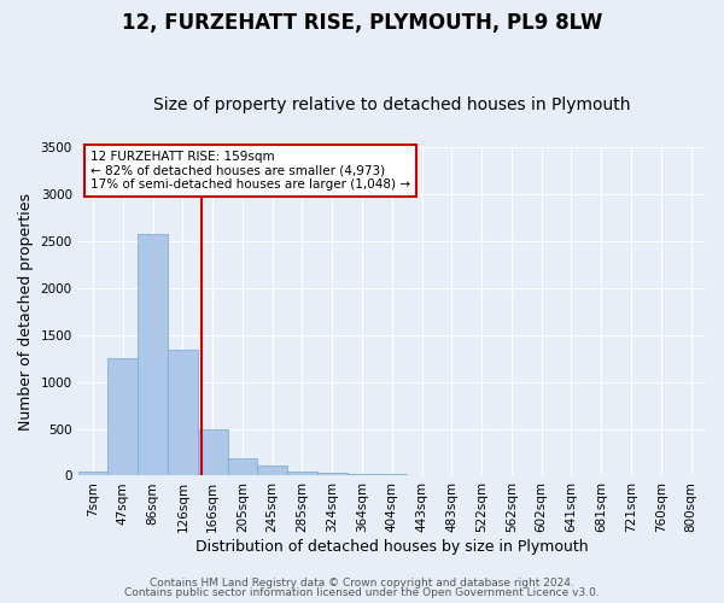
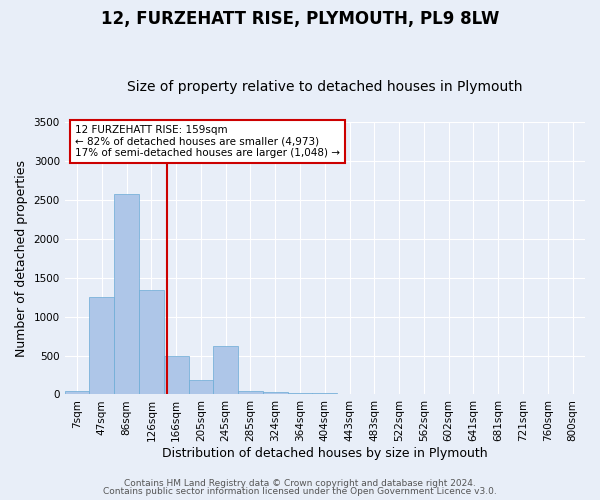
245sqm: 110 -> 620
